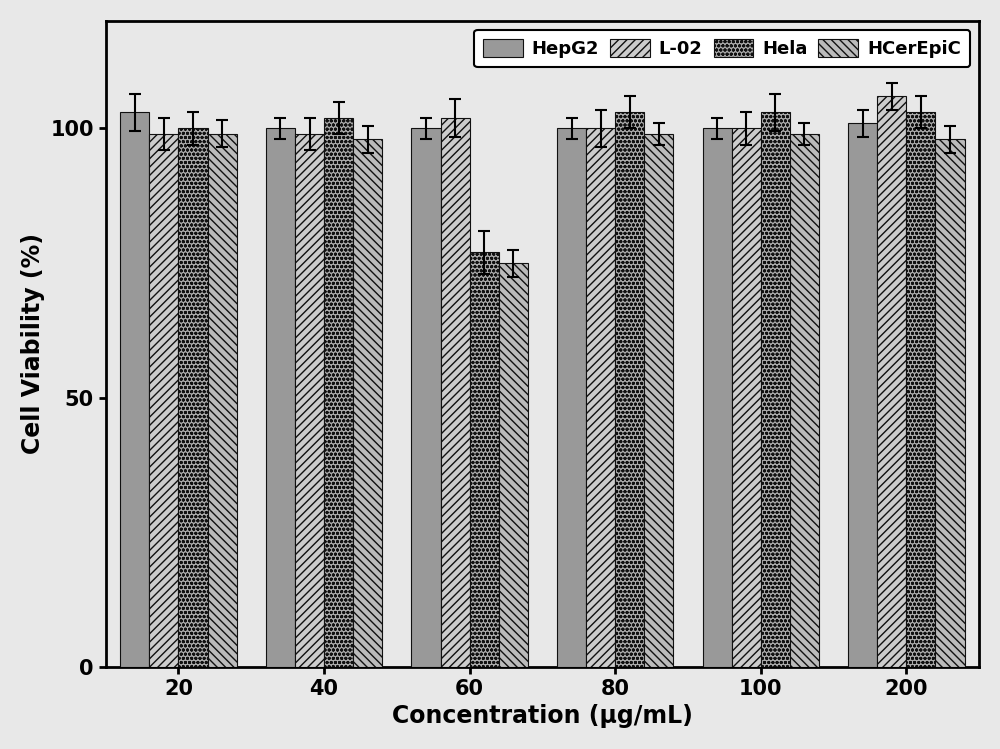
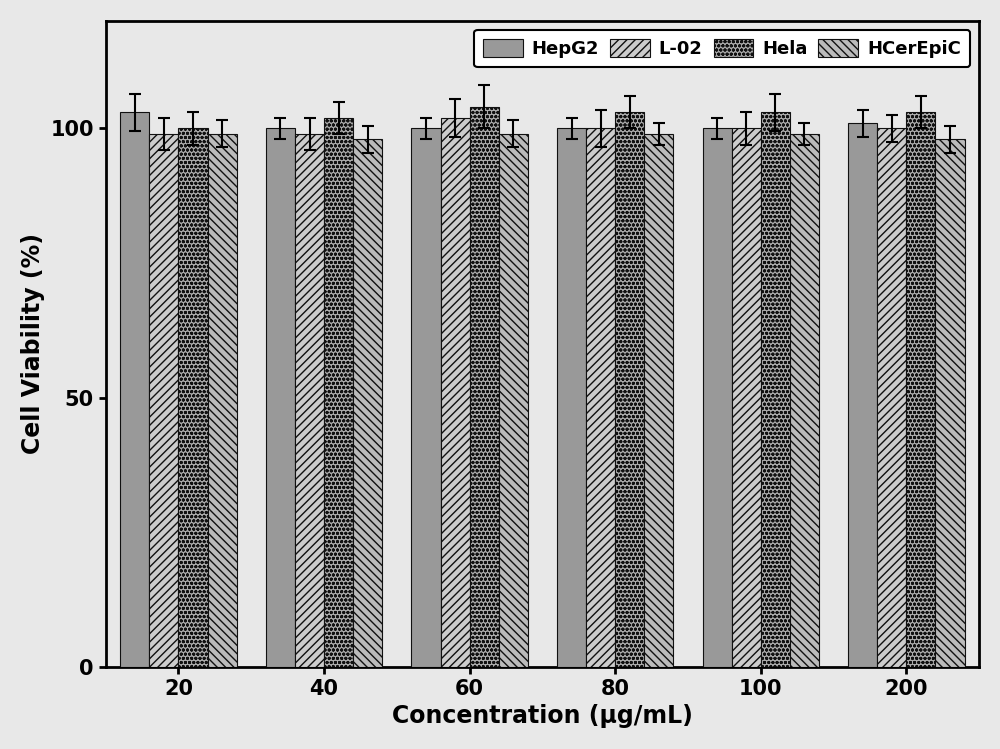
Hela/60: 77 -> 104
HCerEpiC/60: 75 -> 99
L-02/200: 106 -> 100
